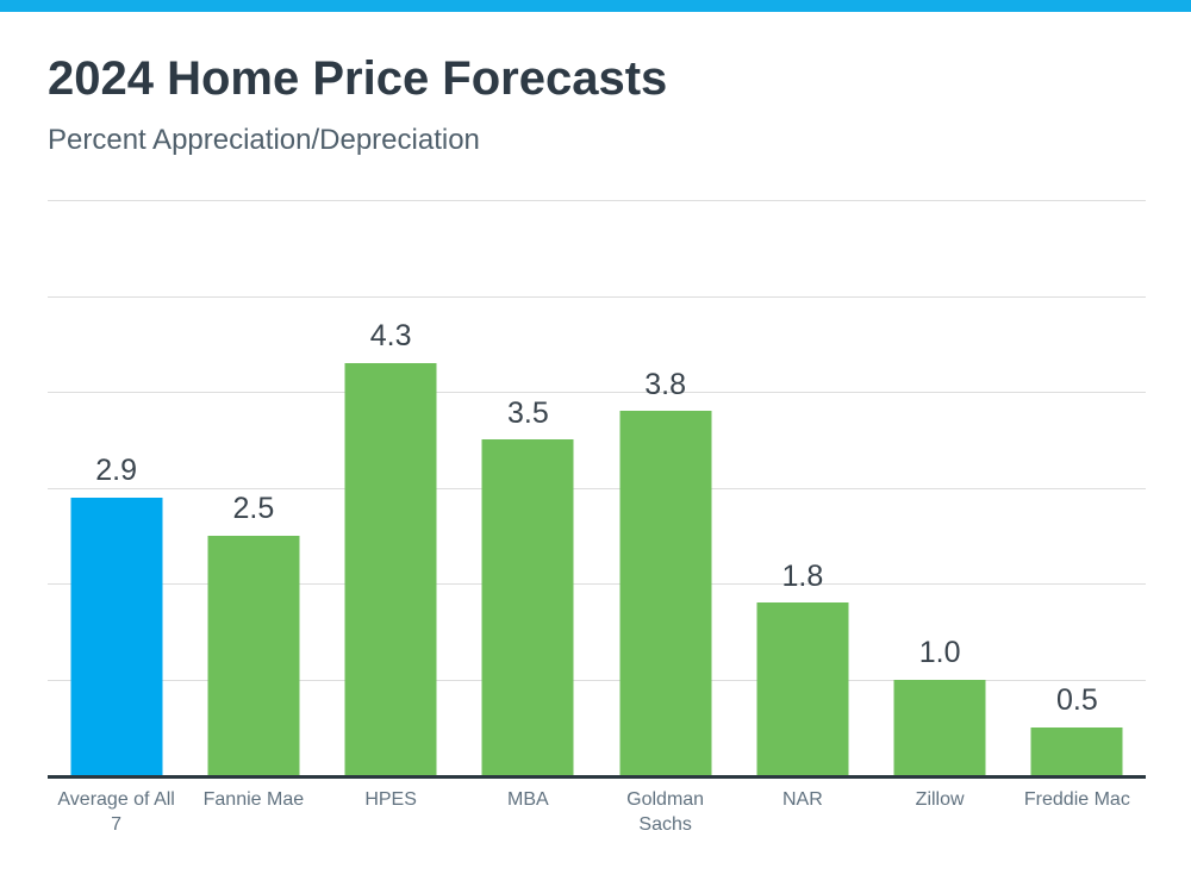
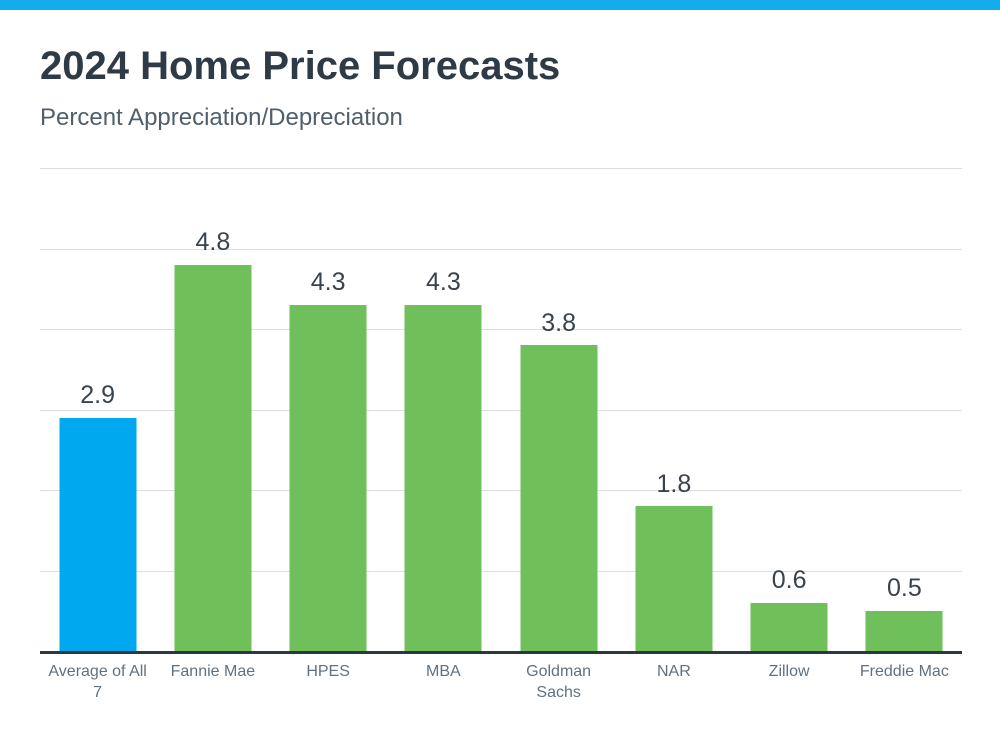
Fannie Mae: 2.5 -> 4.8
MBA: 3.5 -> 4.3
Zillow: 1.0 -> 0.6
